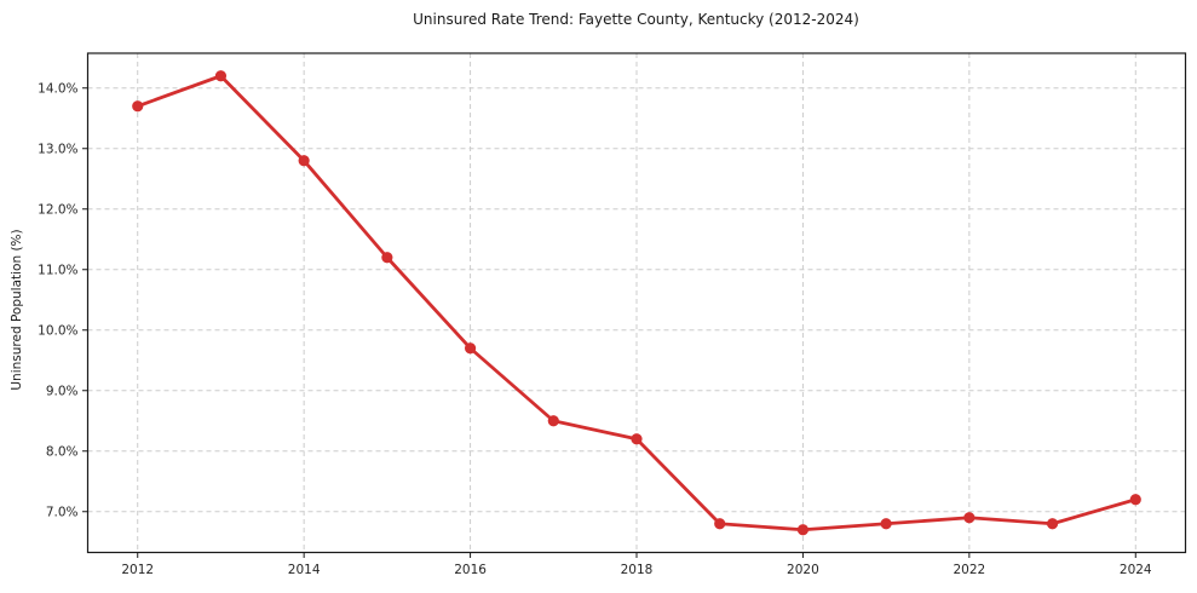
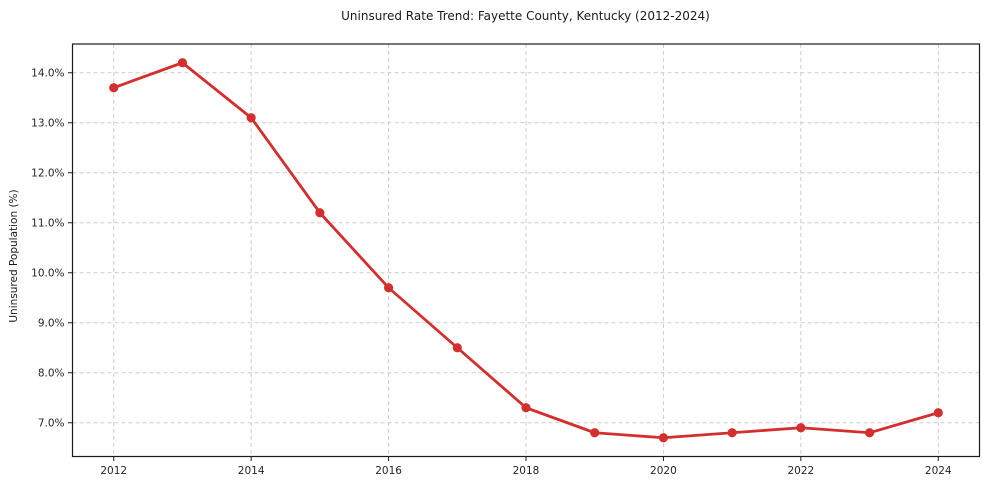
2014: 12.8% -> 13.1%
2018: 8.2% -> 7.3%
